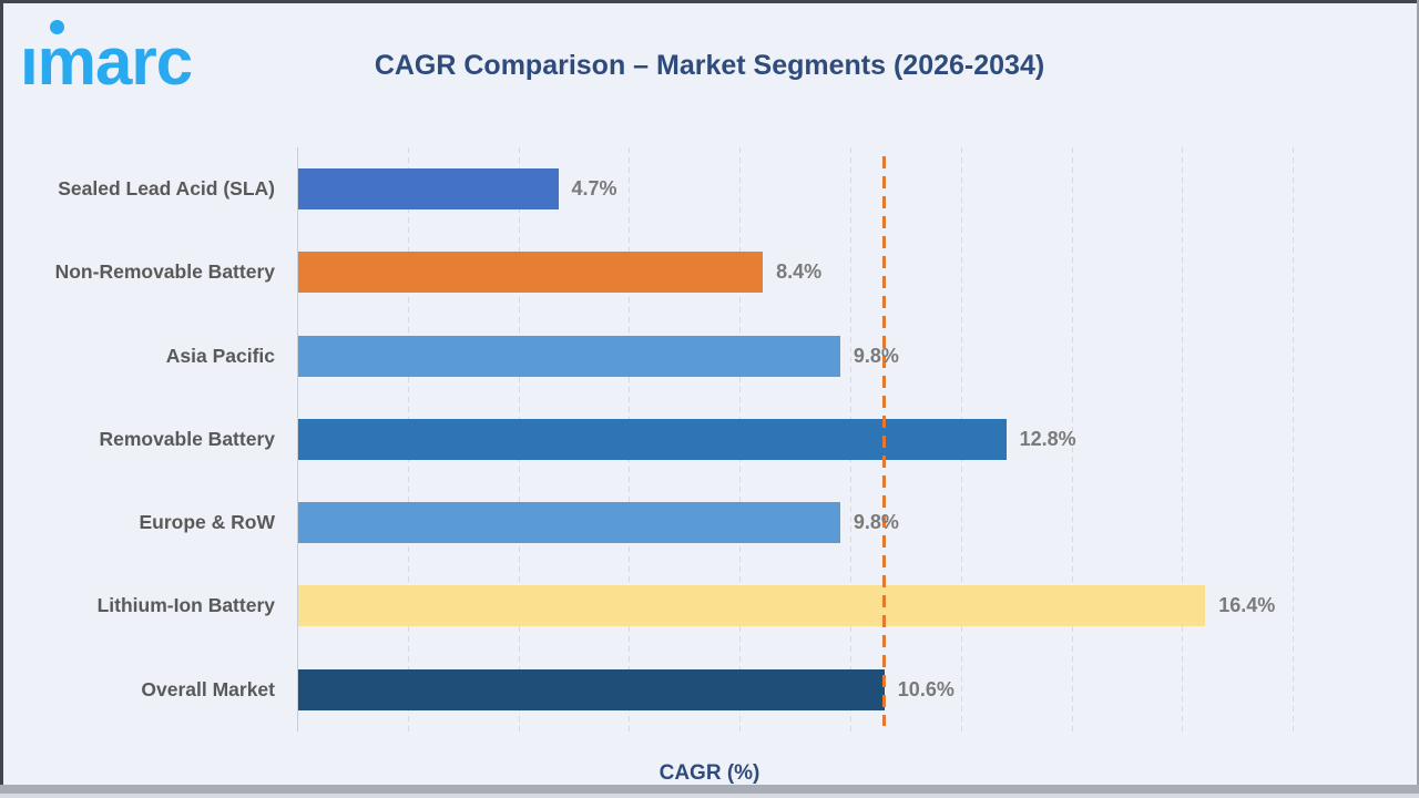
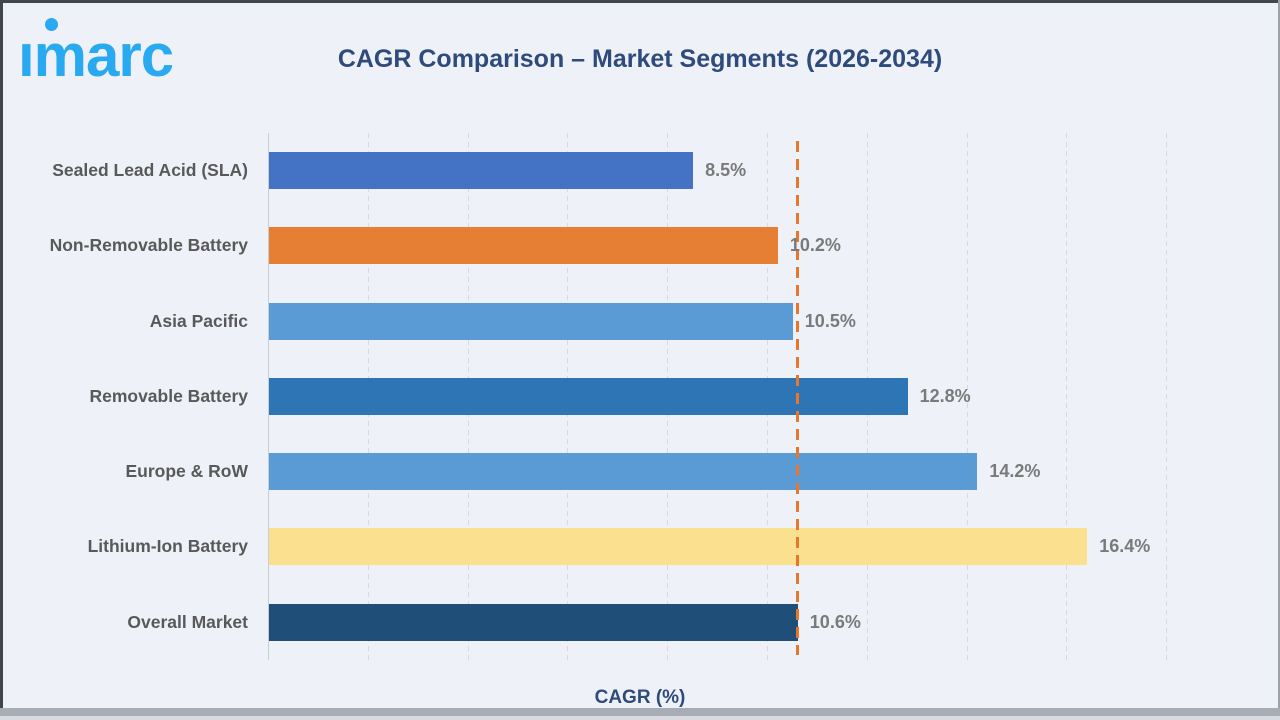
Sealed Lead Acid (SLA): 4.7% -> 8.5%
Non-Removable Battery: 8.4% -> 10.2%
Asia Pacific: 9.8% -> 10.5%
Europe & RoW: 9.8% -> 14.2%
